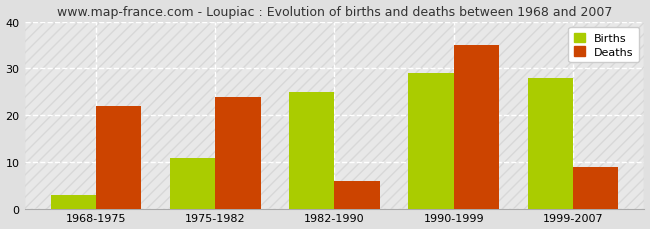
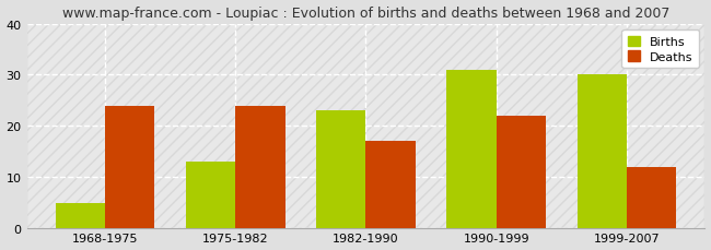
Births/1968-1975: 3 -> 5
Deaths/1968-1975: 22 -> 24
Births/1975-1982: 11 -> 13
Births/1982-1990: 25 -> 23
Deaths/1982-1990: 6 -> 17
Births/1990-1999: 29 -> 31
Deaths/1990-1999: 35 -> 22
Births/1999-2007: 28 -> 30
Deaths/1999-2007: 9 -> 12
